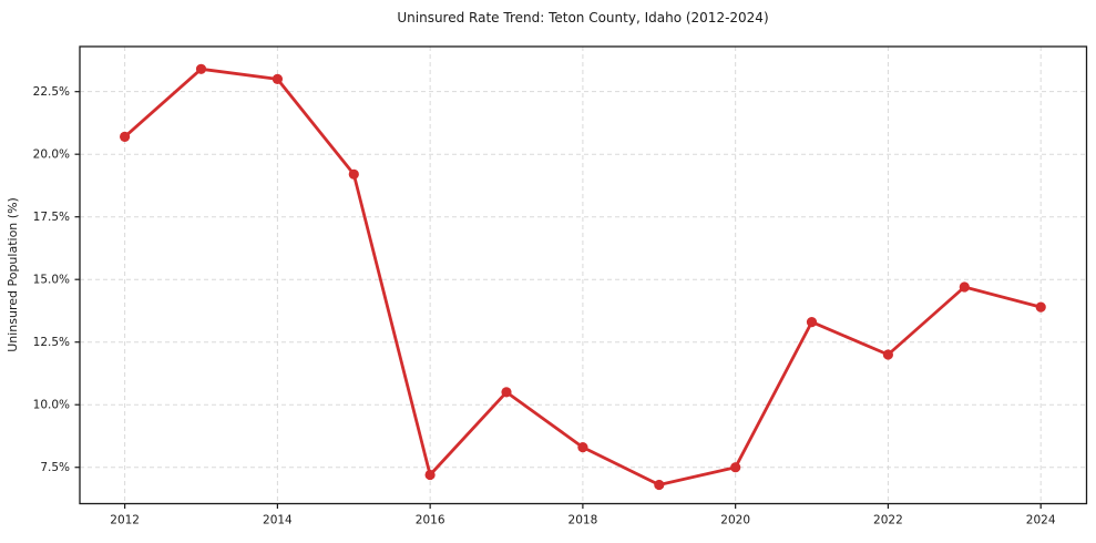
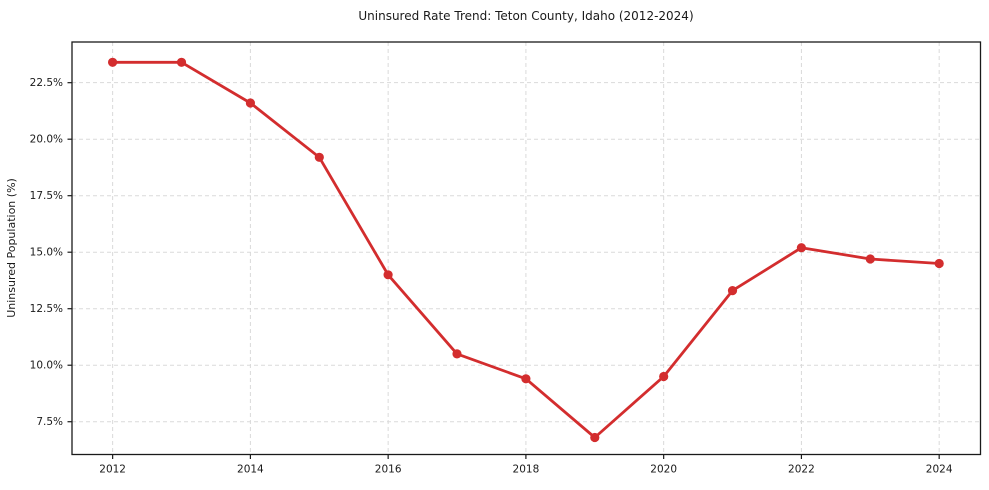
2012: 20.7% -> 23.4%
2014: 23.0% -> 21.6%
2016: 7.2% -> 14.0%
2018: 8.3% -> 9.4%
2020: 7.5% -> 9.5%
2022: 12.0% -> 15.2%
2024: 13.9% -> 14.5%
